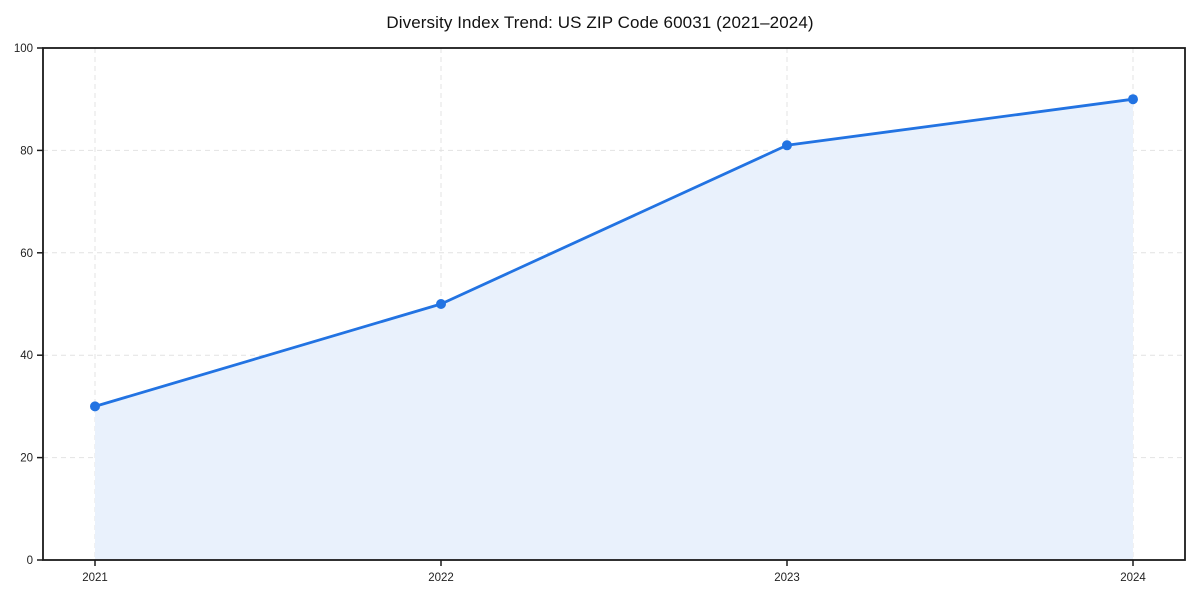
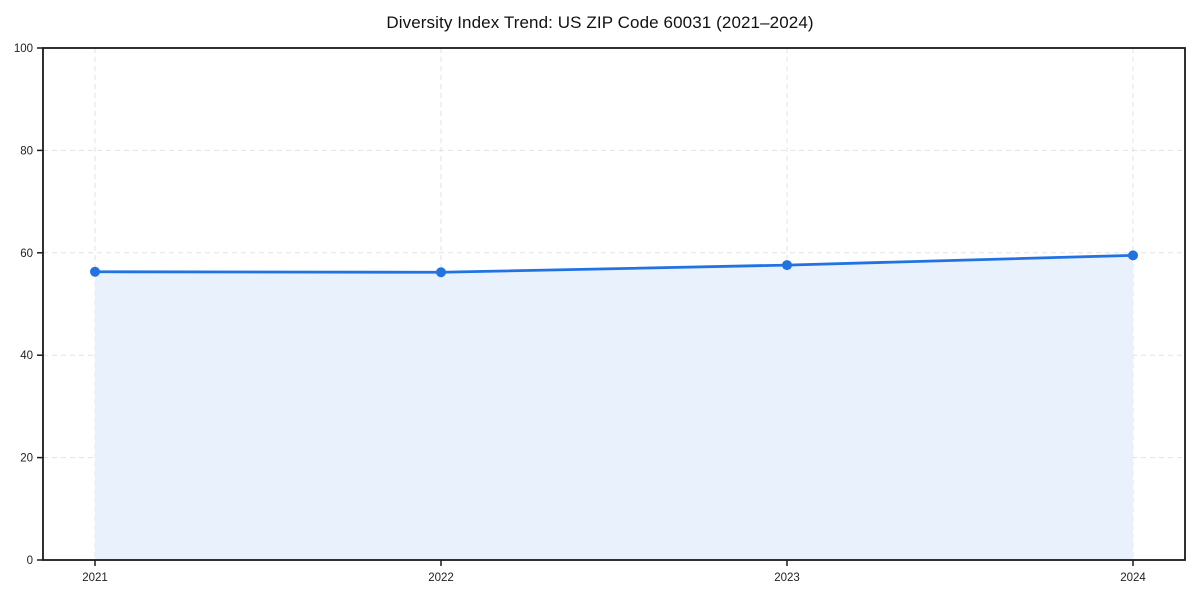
2021: 30 -> 56
2022: 50 -> 56
2023: 81 -> 58
2024: 90 -> 60
